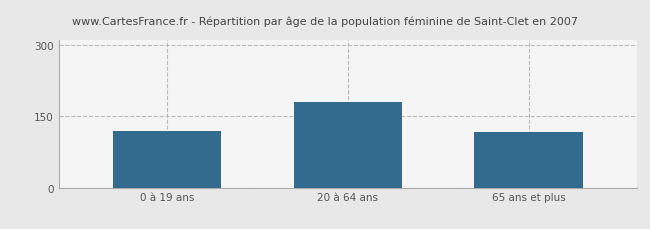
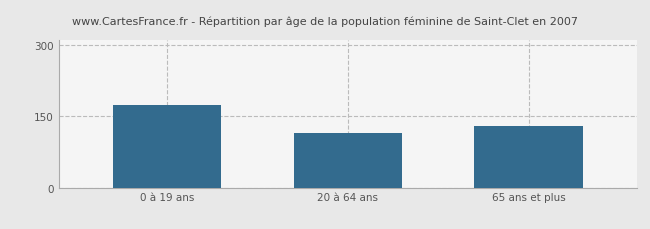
0 à 19 ans: 120 -> 175
20 à 64 ans: 181 -> 115
65 ans et plus: 118 -> 130
